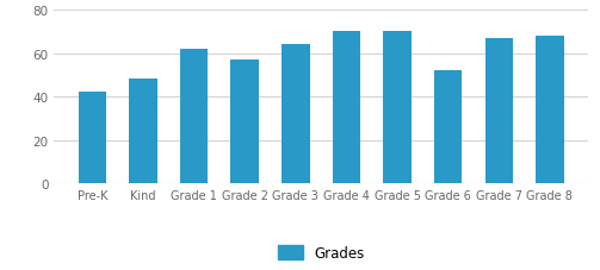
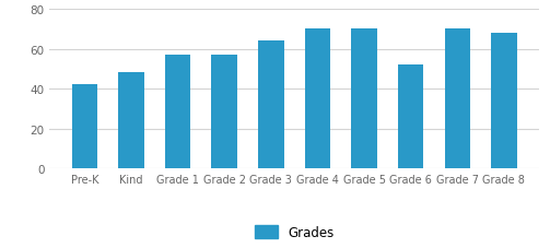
Grade 1: 62 -> 57
Grade 7: 67 -> 70
